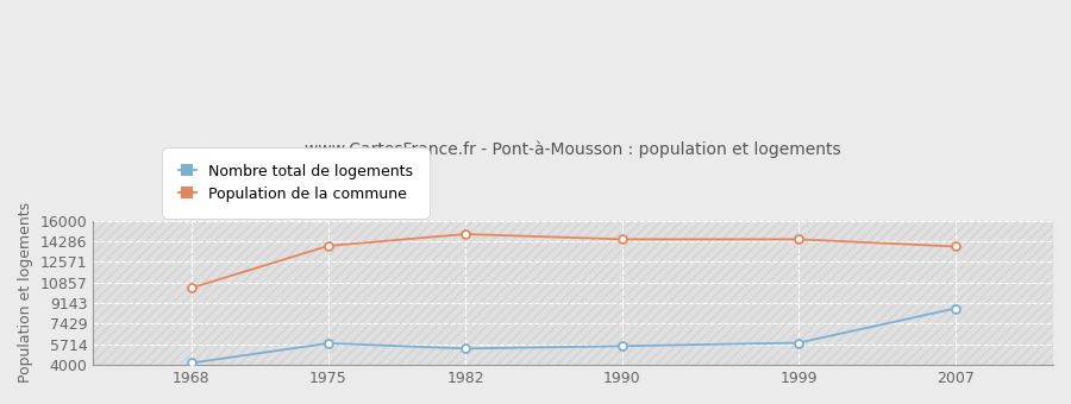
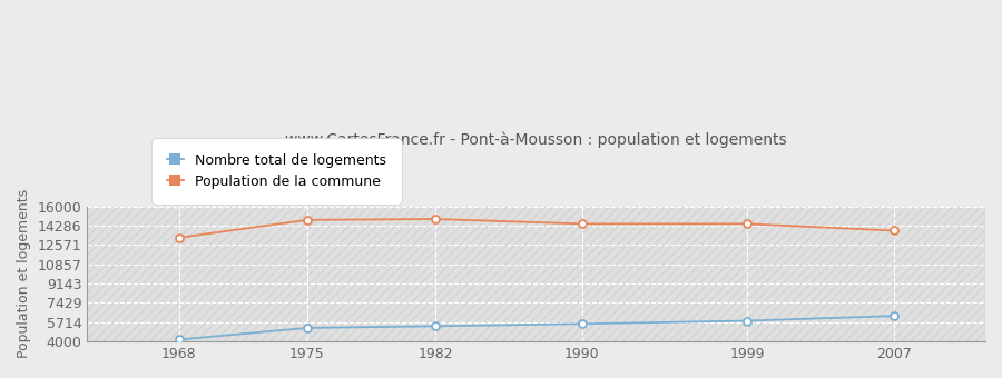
Population de la commune/1968: 10400 -> 13200
Nombre total de logements/1975: 5800 -> 5200
Population de la commune/1975: 13900 -> 14800
Nombre total de logements/2007: 8700 -> 6300
